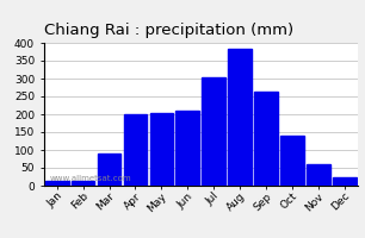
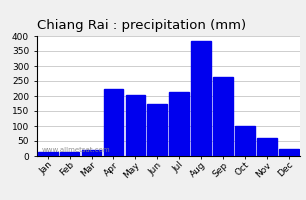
Mar: 90 -> 20
Apr: 200 -> 225
Jun: 210 -> 175
Jul: 305 -> 215
Oct: 140 -> 100
